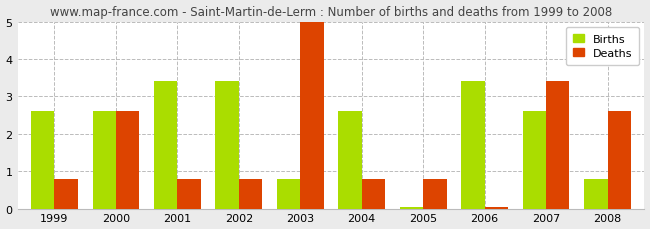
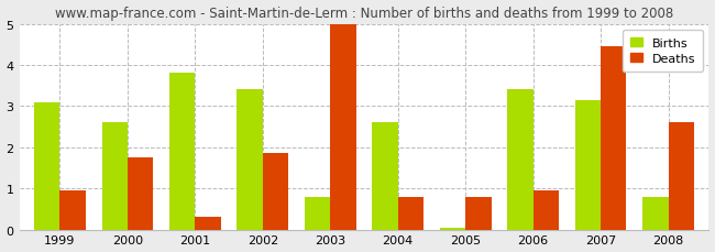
Births/1999: 2.60 -> 3.10
Deaths/1999: 0.80 -> 0.95
Deaths/2000: 2.60 -> 1.75
Births/2001: 3.40 -> 3.80
Deaths/2001: 0.80 -> 0.30
Deaths/2002: 0.80 -> 1.85
Deaths/2006: 0.05 -> 0.95
Births/2007: 2.60 -> 3.15
Deaths/2007: 3.40 -> 4.45
